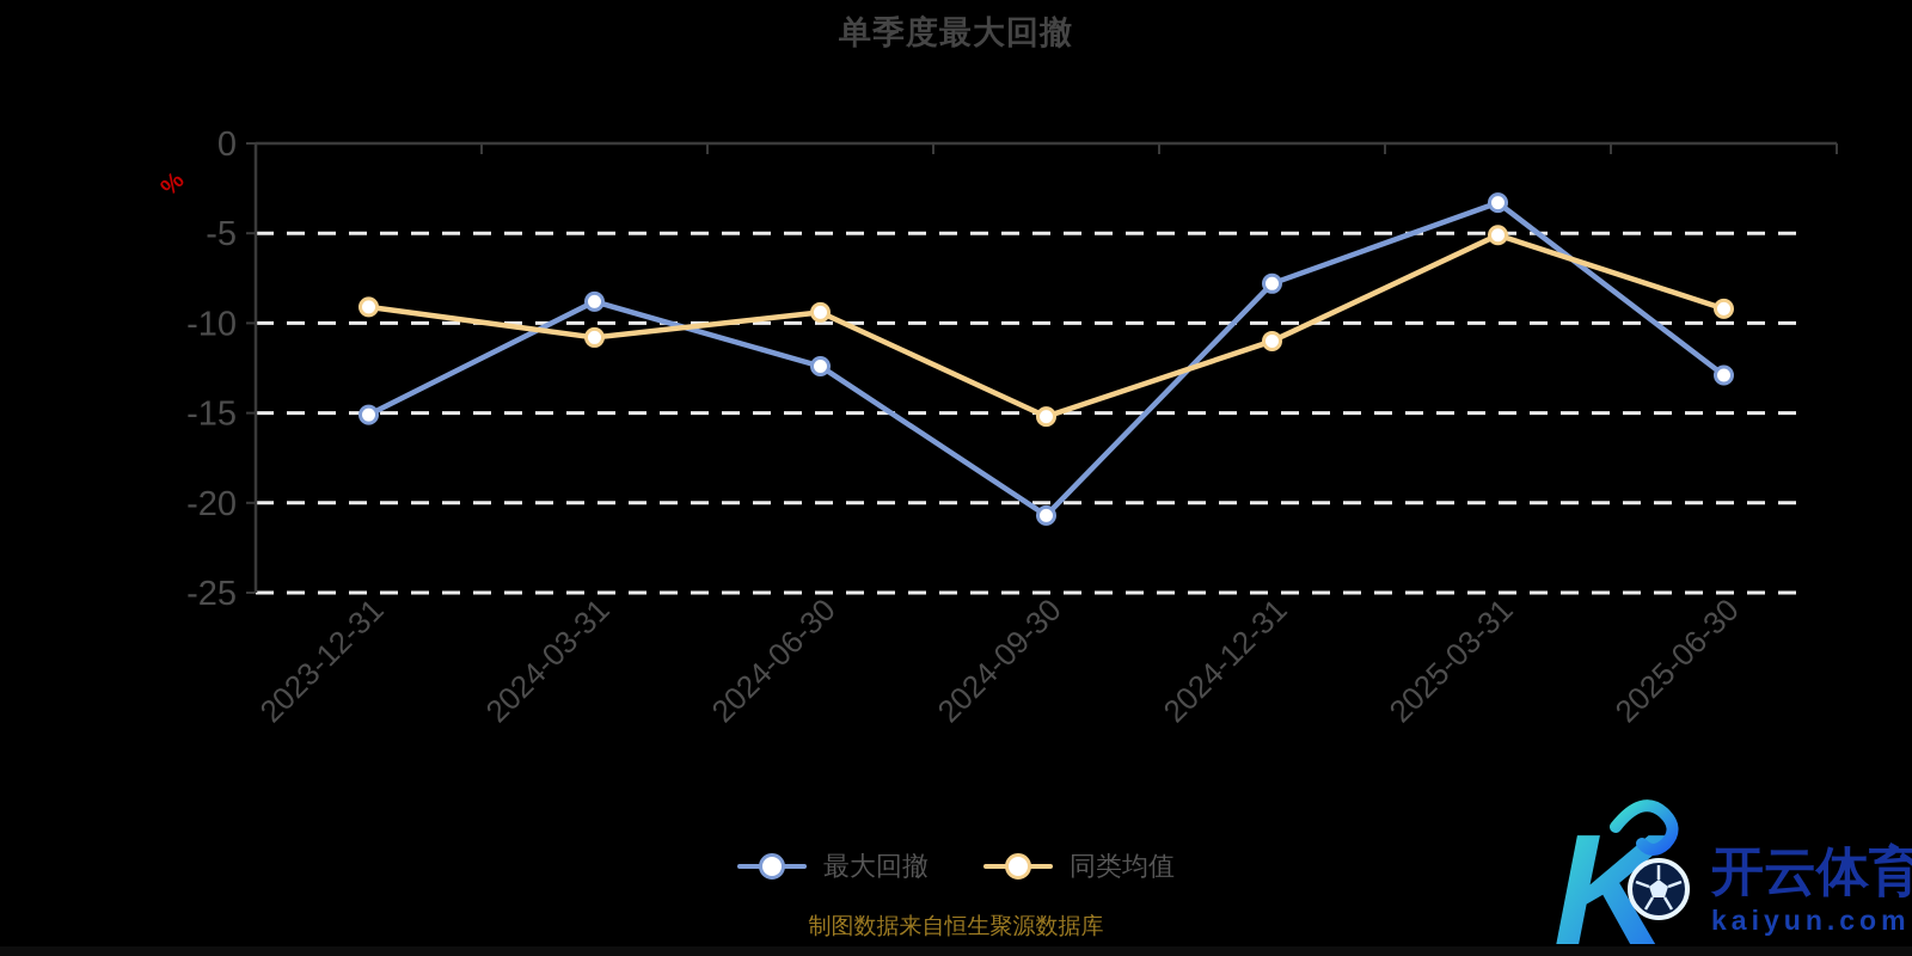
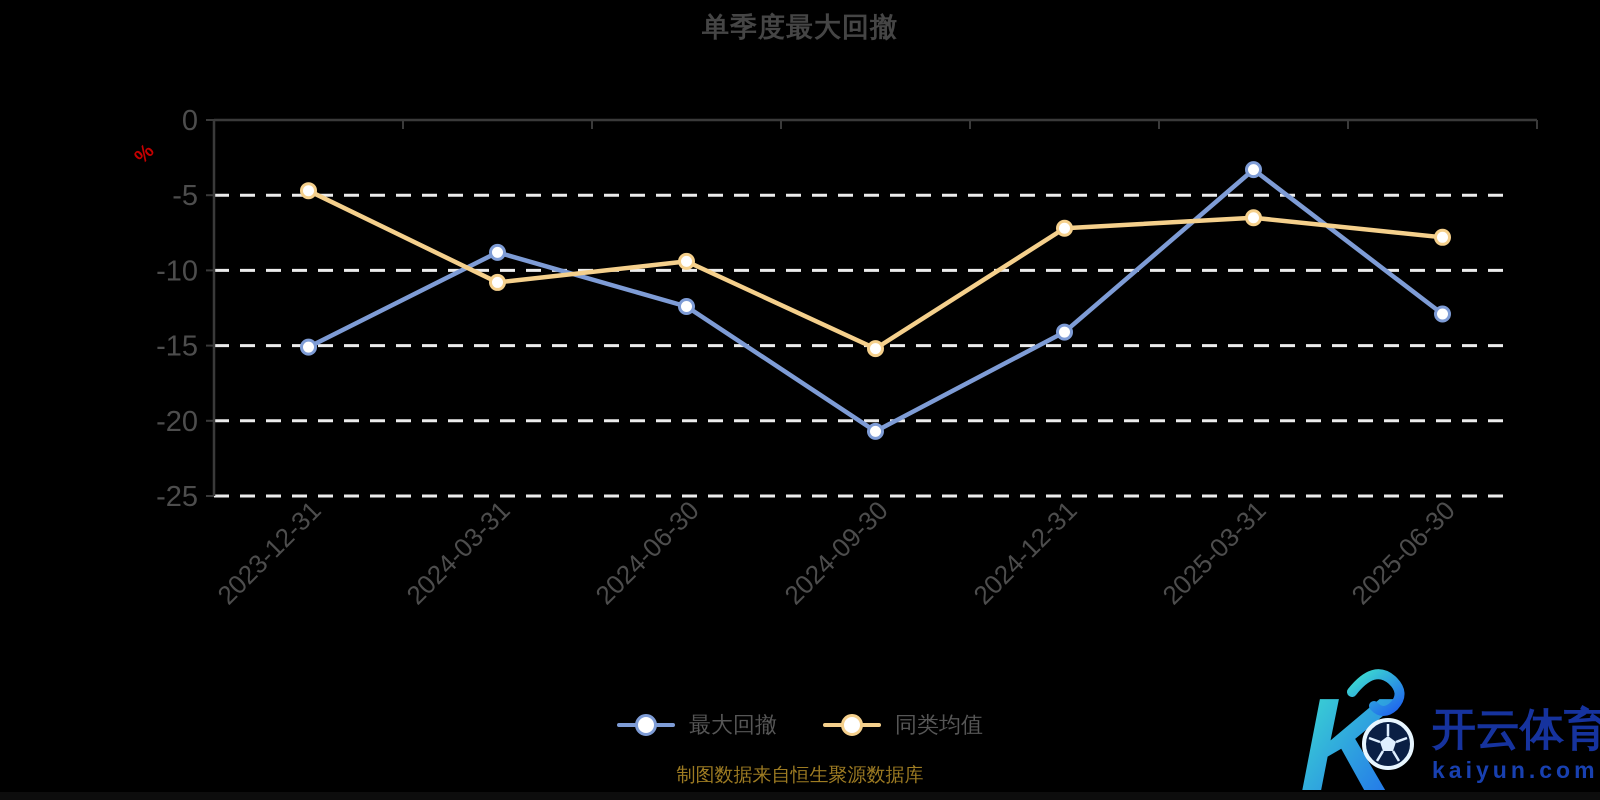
同类均值/2023-12-31: -9.1 -> -4.7
最大回撤/2024-12-31: -7.8 -> -14.1
同类均值/2024-12-31: -11.0 -> -7.2
同类均值/2025-03-31: -5.1 -> -6.5
同类均值/2025-06-30: -9.2 -> -7.8
